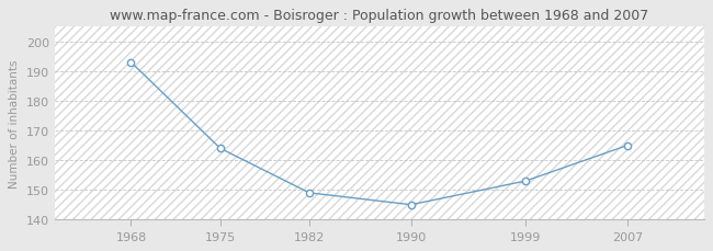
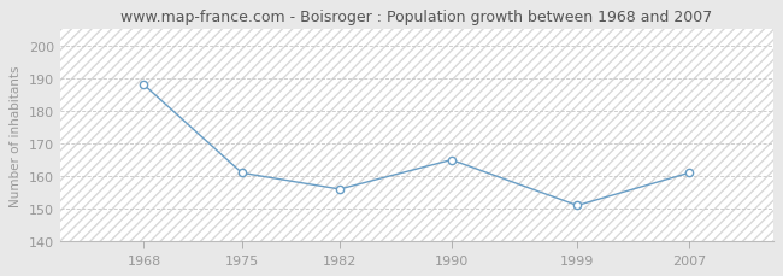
1968: 193 -> 188
1975: 164 -> 161
1982: 149 -> 156
1990: 145 -> 165
1999: 153 -> 151
2007: 165 -> 161
